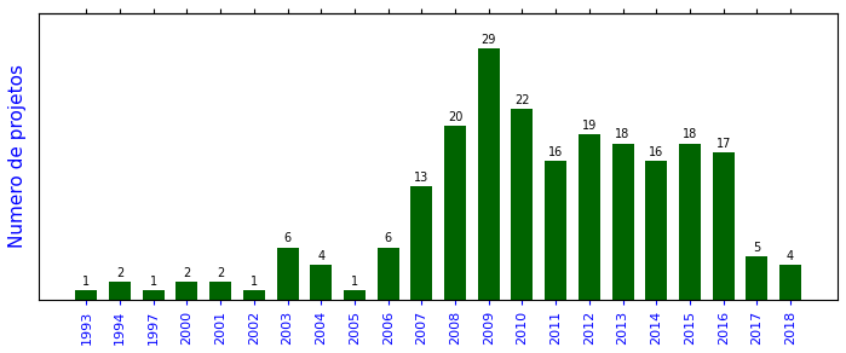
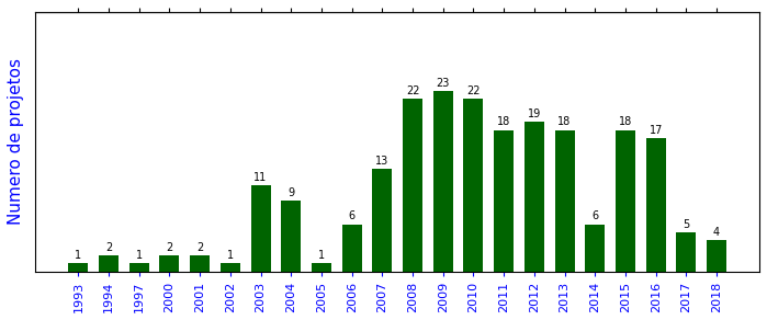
2003: 6 -> 11
2004: 4 -> 9
2008: 20 -> 22
2009: 29 -> 23
2011: 16 -> 18
2014: 16 -> 6
